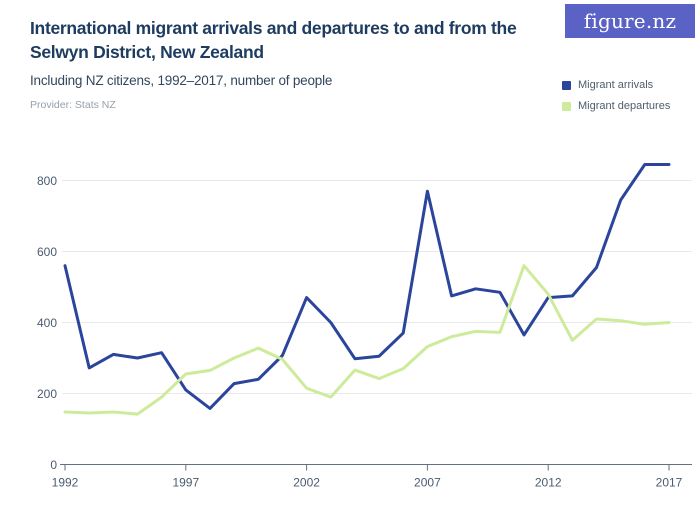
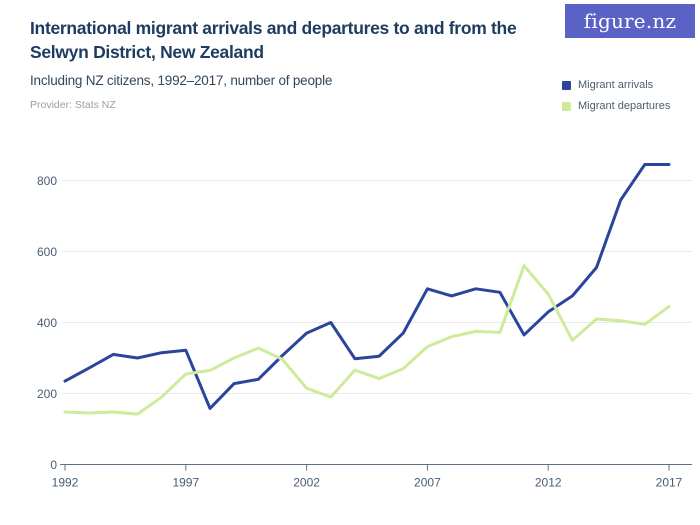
Migrant arrivals/1992: 560 -> 240
Migrant arrivals/1997: 210 -> 320
Migrant arrivals/2002: 470 -> 370
Migrant arrivals/2007: 770 -> 500
Migrant arrivals/2012: 470 -> 430
Migrant departures/2017: 400 -> 440
